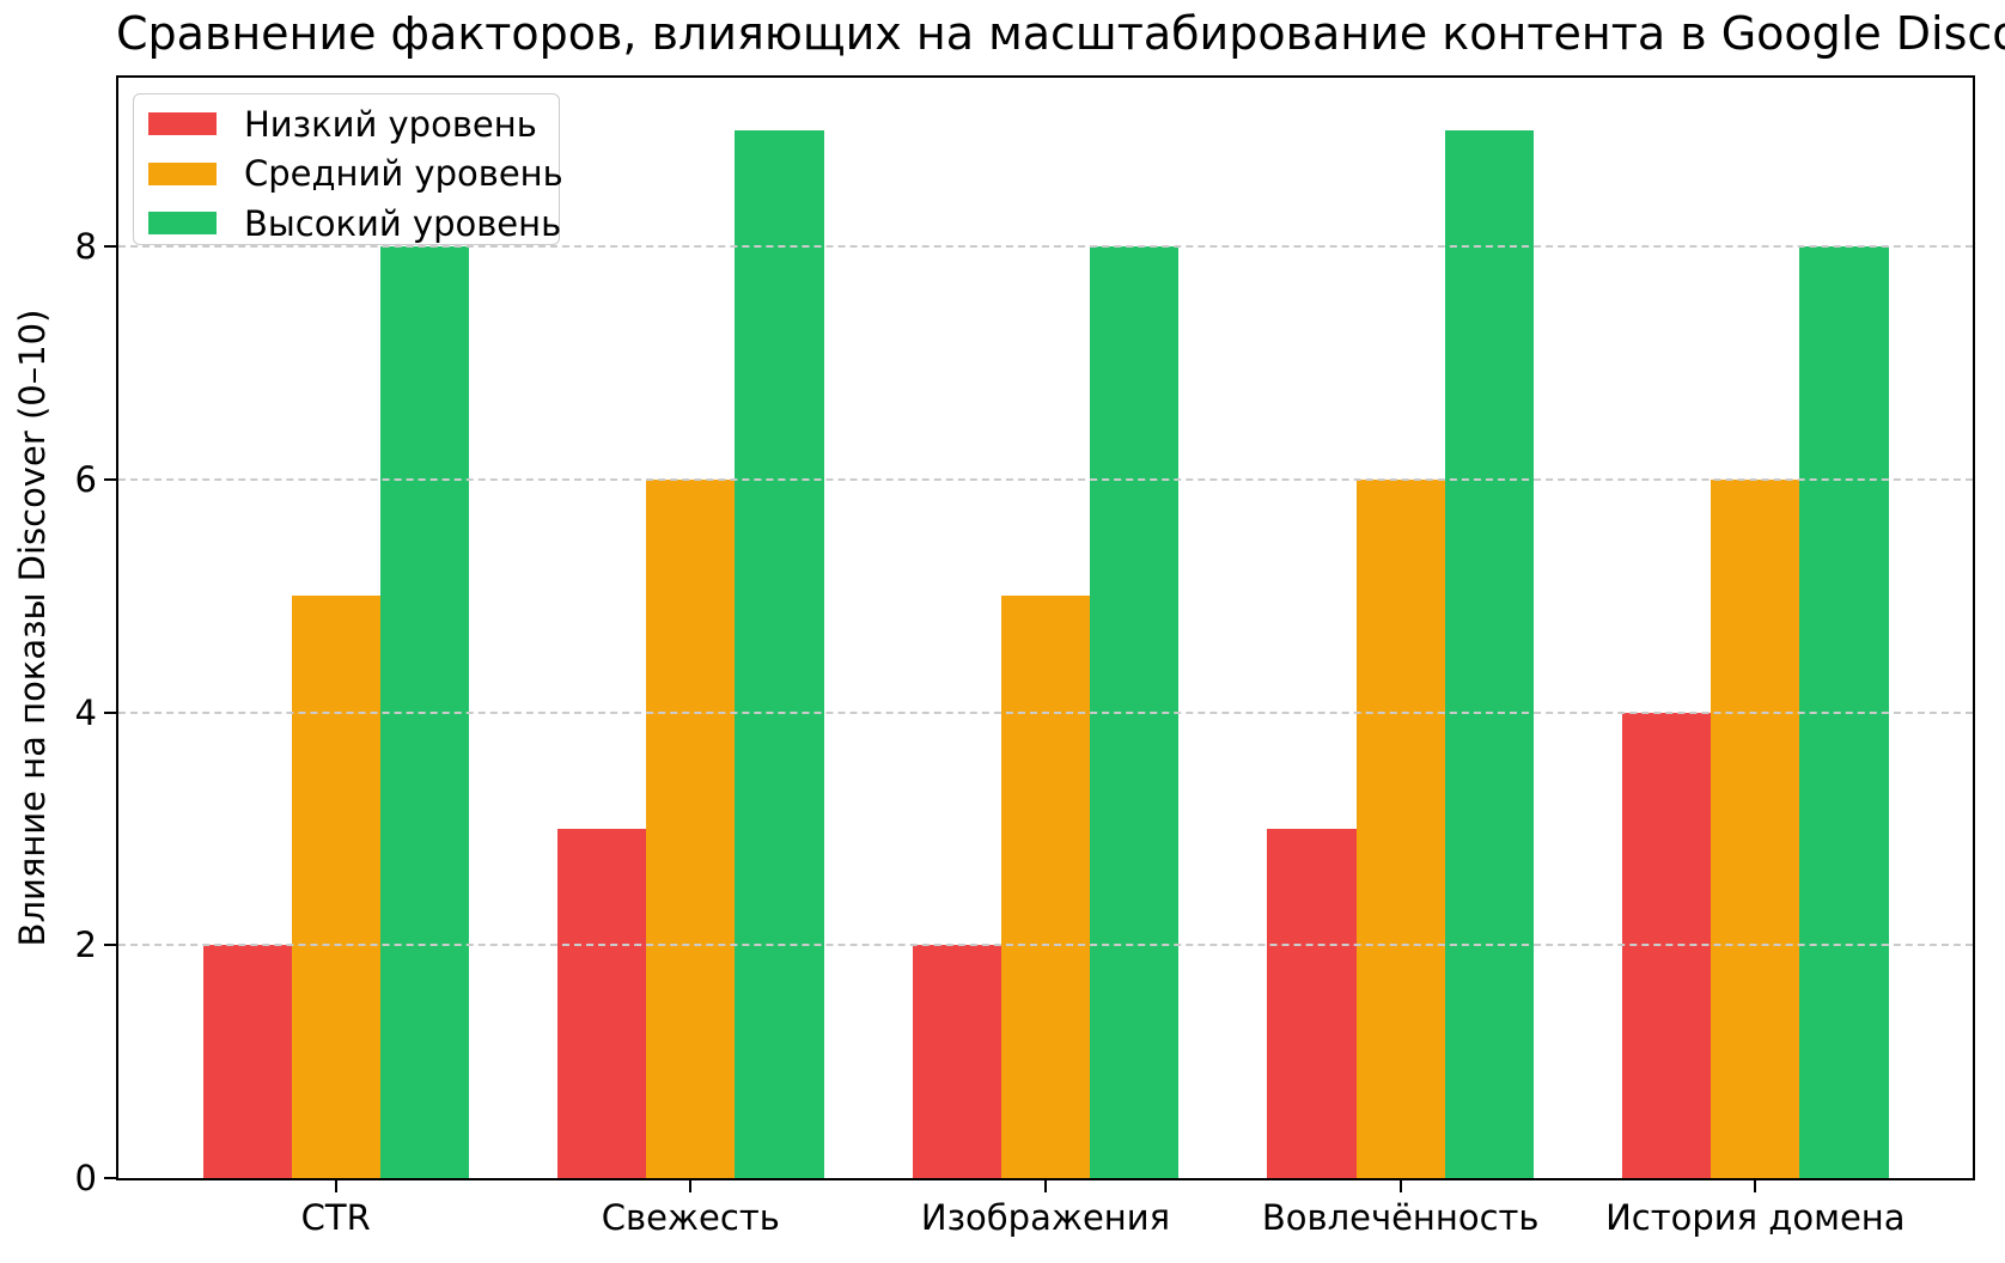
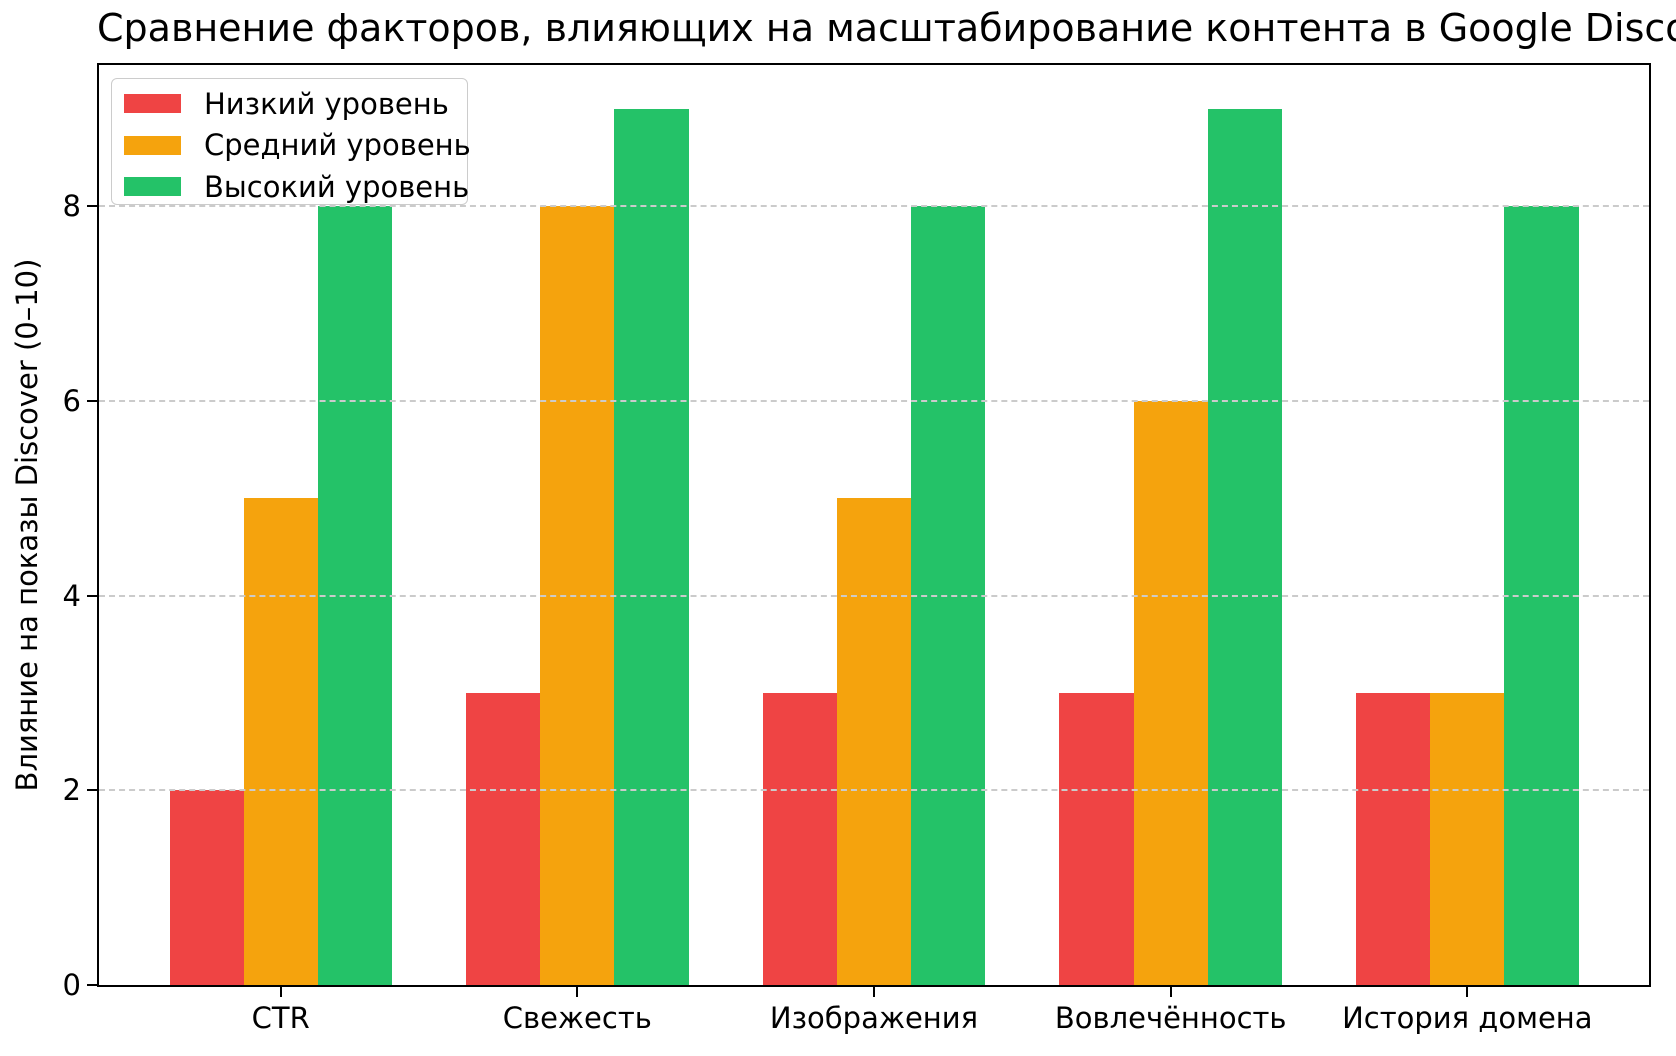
Средний уровень/Свежесть: 6 -> 8
Низкий уровень/Изображения: 2 -> 3
Низкий уровень/История домена: 4 -> 3
Средний уровень/История домена: 6 -> 3
